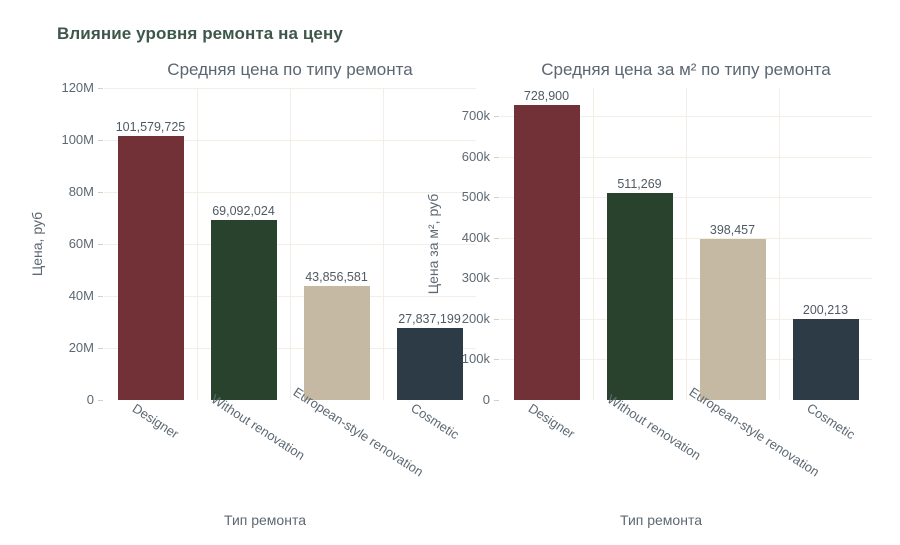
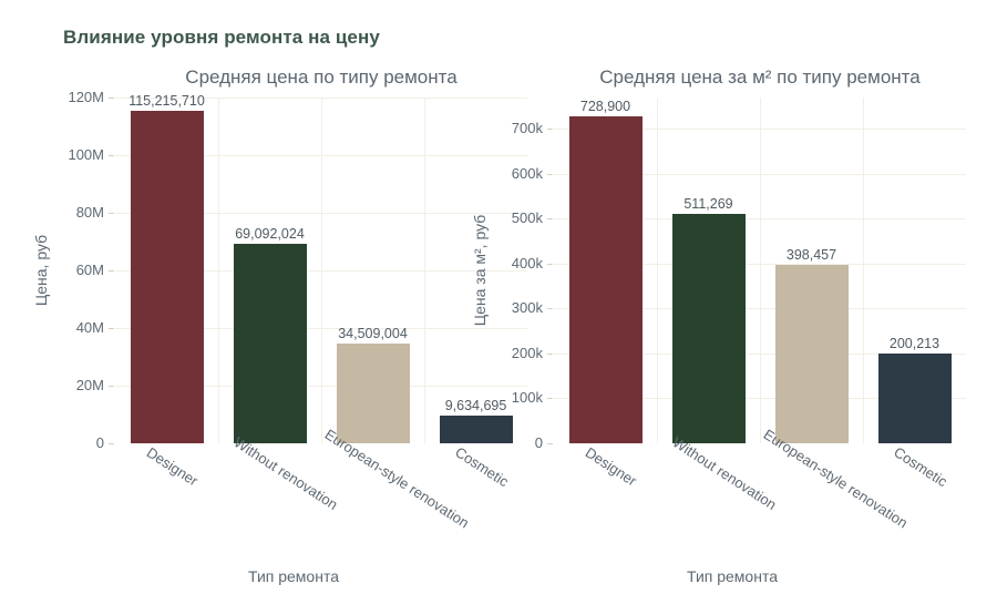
Средняя цена по типу ремонта/Designer: 101,579,725 -> 115,215,710
Средняя цена по типу ремонта/European-style renovation: 43,856,581 -> 34,509,004
Средняя цена по типу ремонта/Cosmetic: 27,837,199 -> 9,634,695
